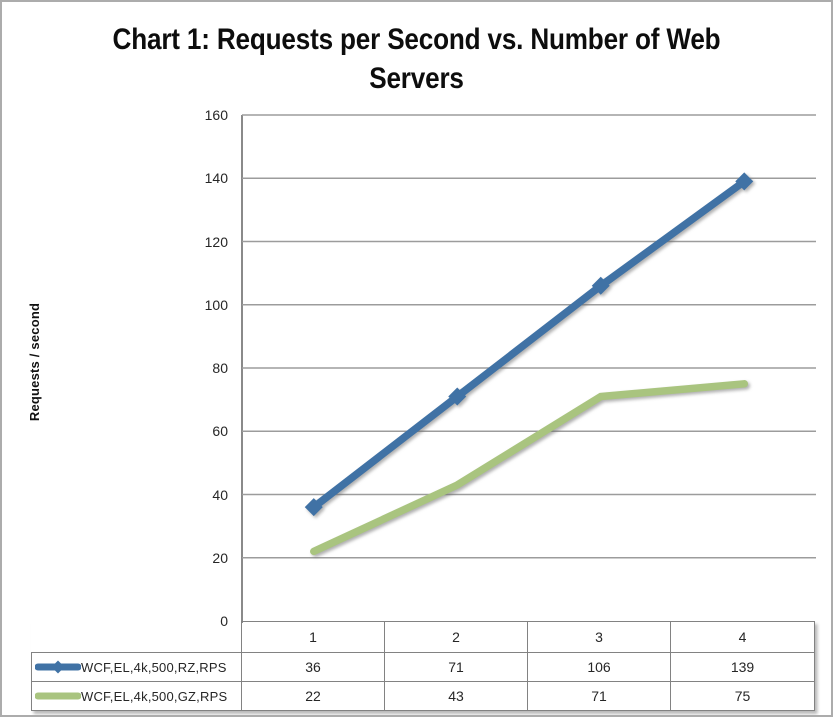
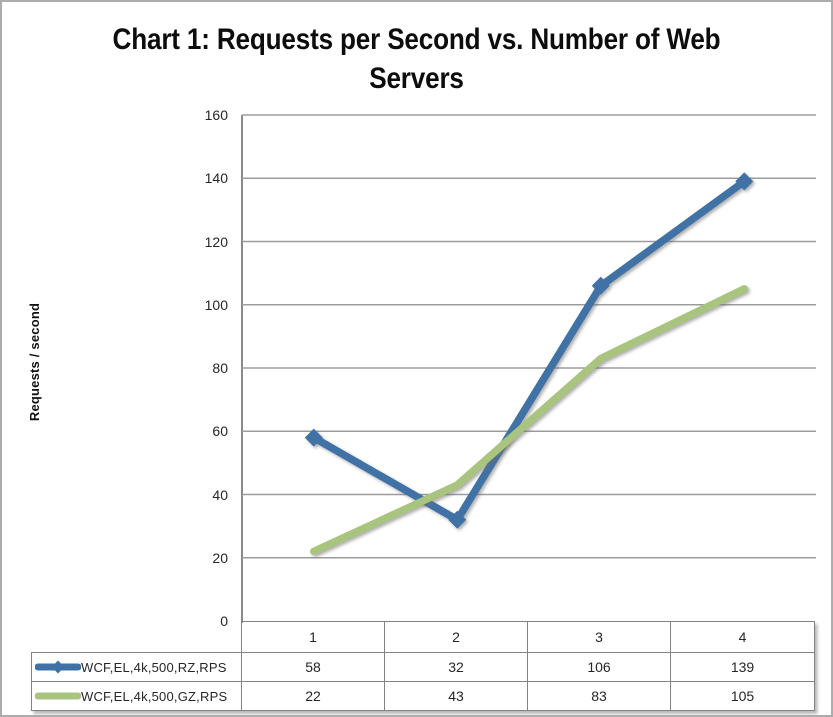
WCF,EL,4k,500,RZ,RPS/1: 36 -> 58
WCF,EL,4k,500,RZ,RPS/2: 71 -> 32
WCF,EL,4k,500,GZ,RPS/3: 71 -> 83
WCF,EL,4k,500,GZ,RPS/4: 75 -> 105
